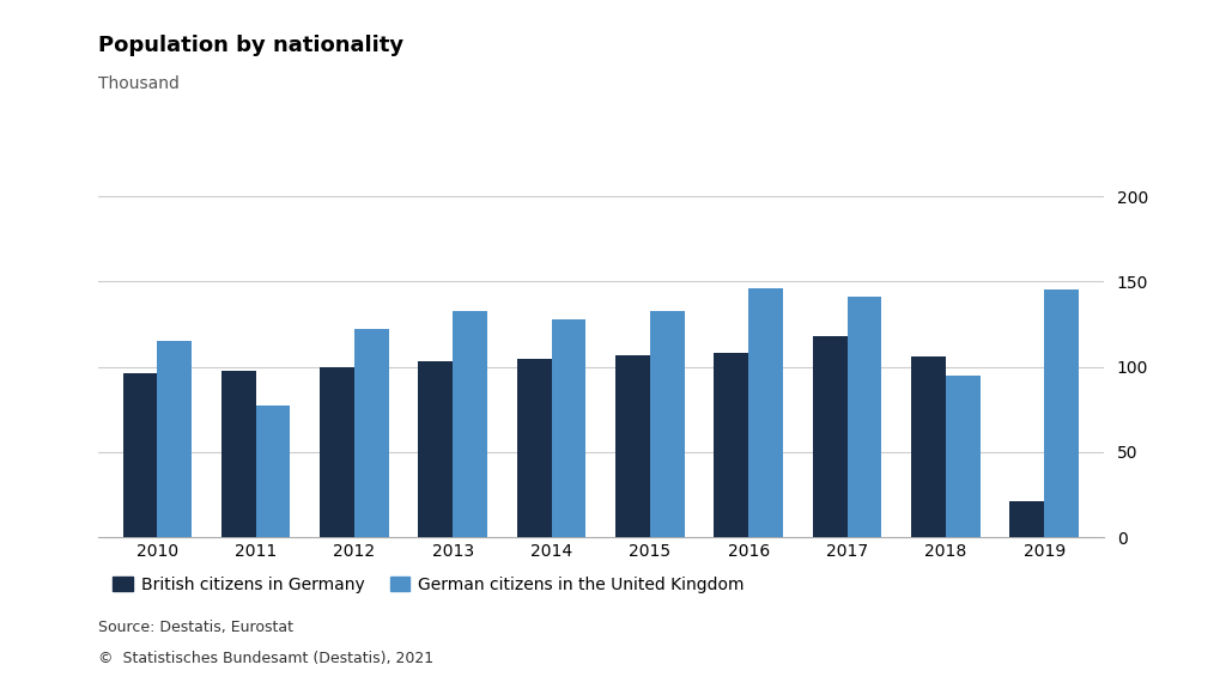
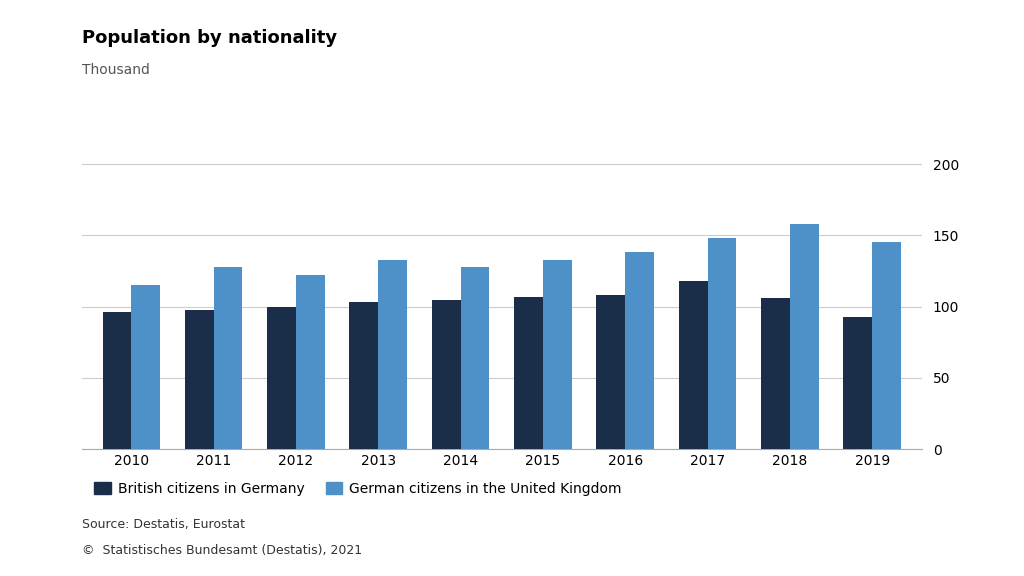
German citizens in the United Kingdom/2011: 77 -> 128
German citizens in the United Kingdom/2016: 146 -> 138
German citizens in the United Kingdom/2017: 141 -> 148
German citizens in the United Kingdom/2018: 95 -> 158
British citizens in Germany/2019: 21 -> 93
